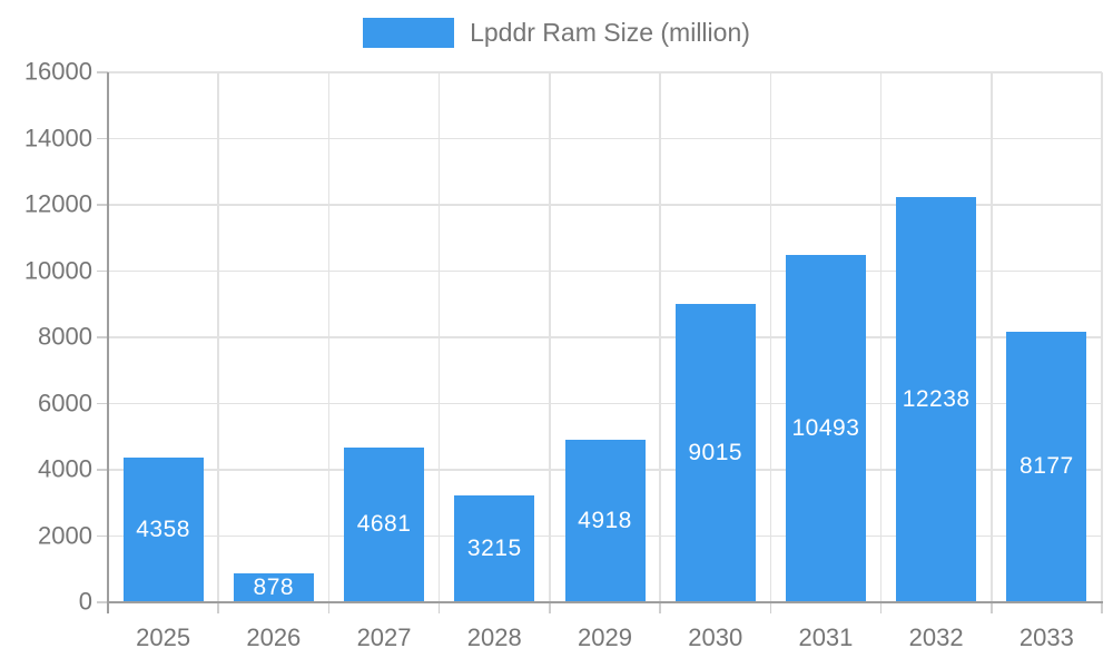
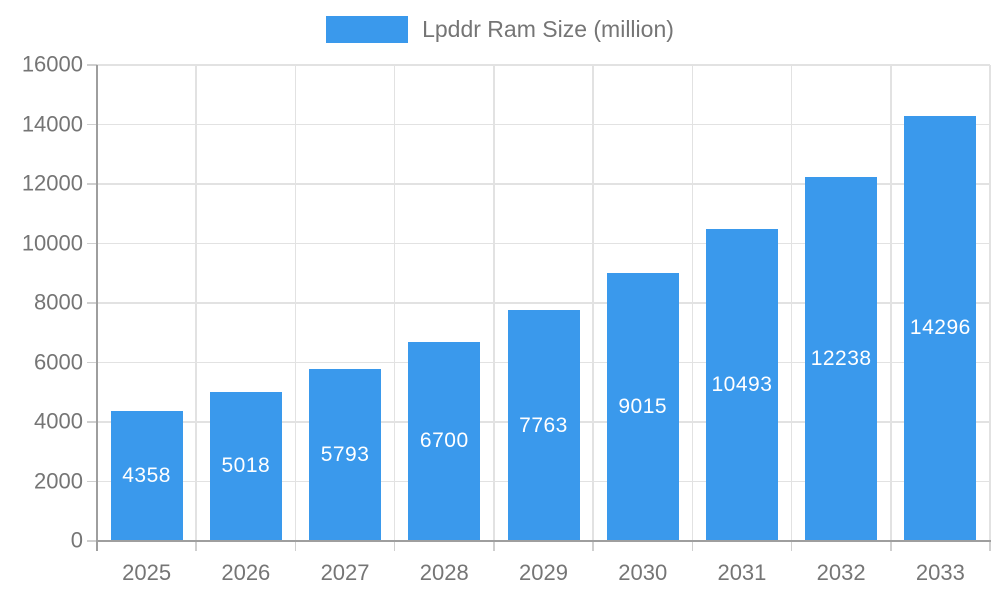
2026: 878 -> 5018
2027: 4681 -> 5793
2028: 3215 -> 6700
2029: 4918 -> 7763
2033: 8177 -> 14296
